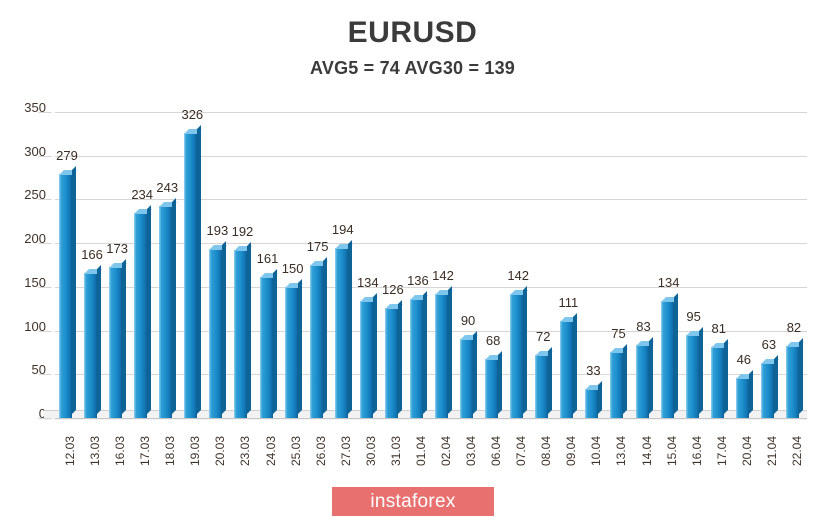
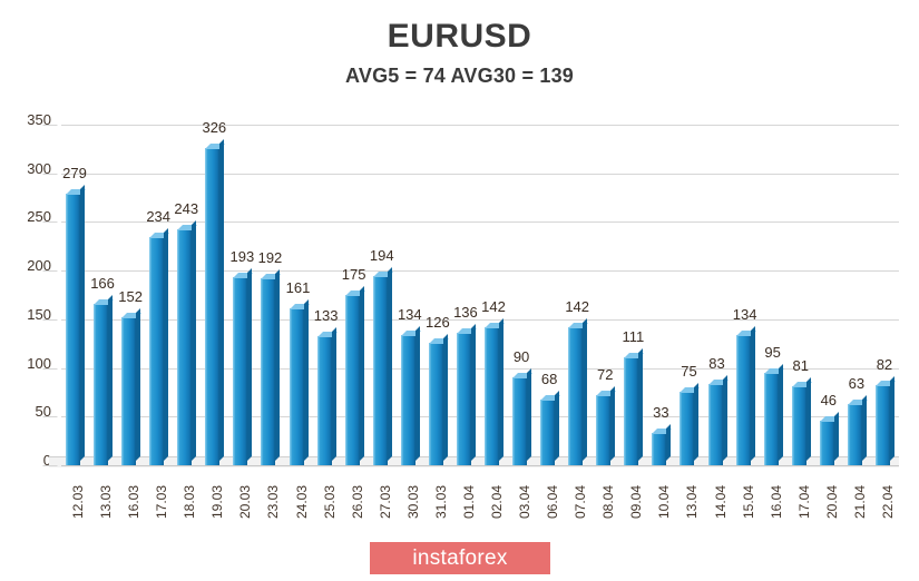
16.03: 173 -> 152
25.03: 150 -> 133
